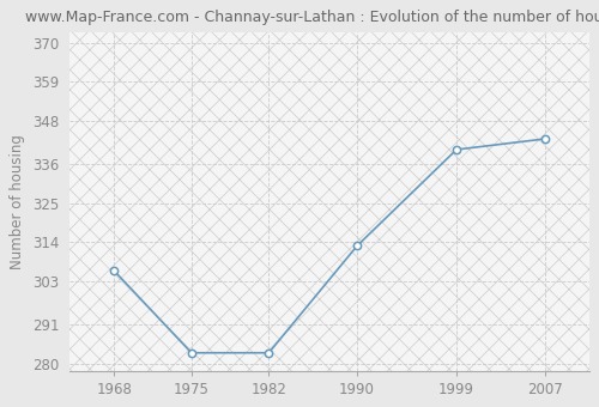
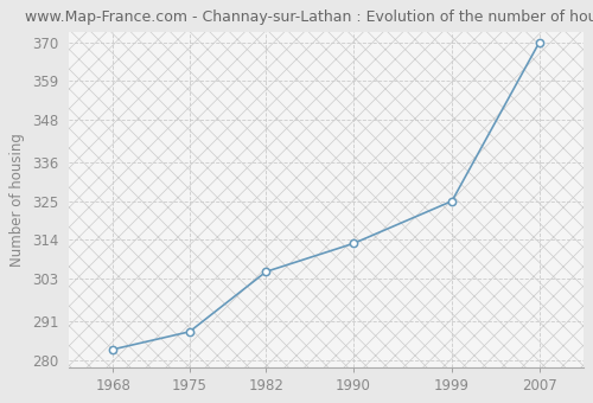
1968: 306 -> 283
1975: 283 -> 288
1982: 283 -> 305
1999: 340 -> 325
2007: 343 -> 370
